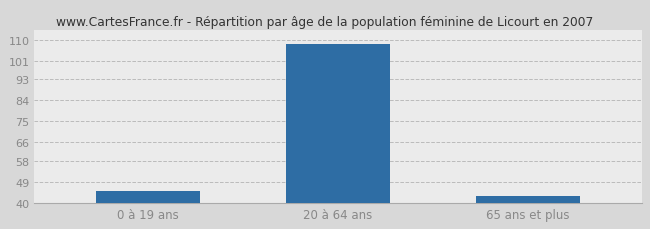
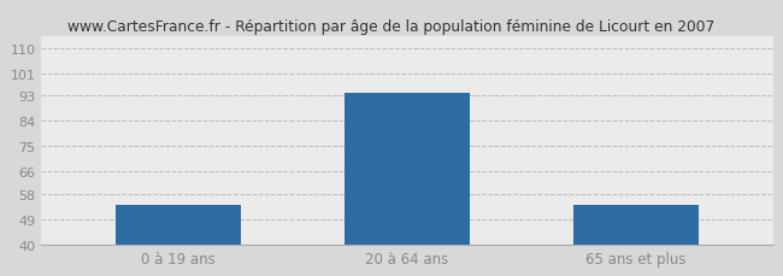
0 à 19 ans: 45 -> 54
20 à 64 ans: 108 -> 94
65 ans et plus: 43 -> 54
